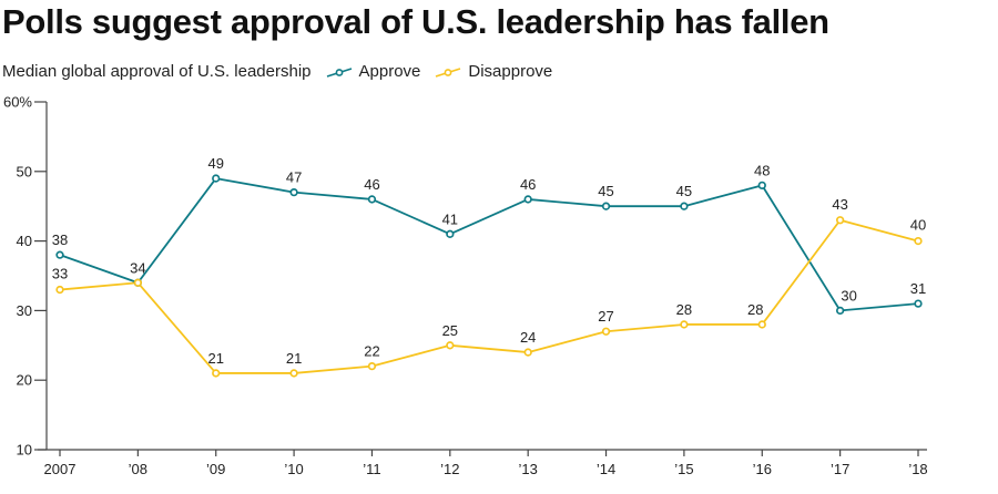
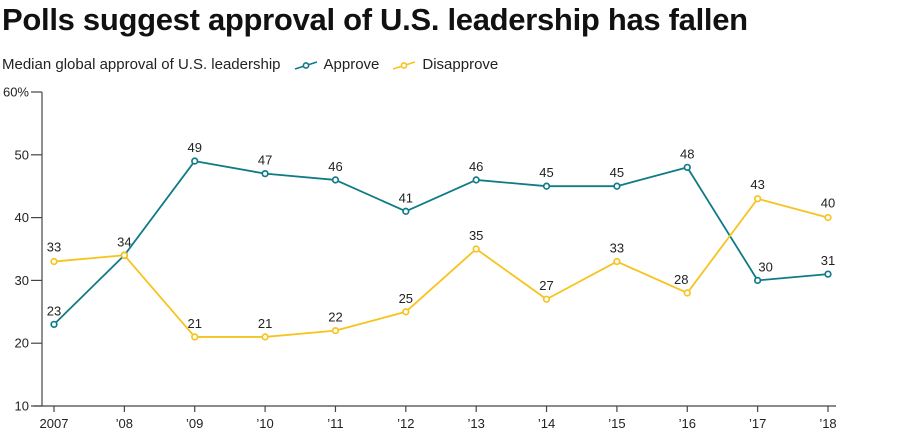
Approve/2007: 38 -> 23
Disapprove/’13: 24 -> 35
Disapprove/’15: 28 -> 33
